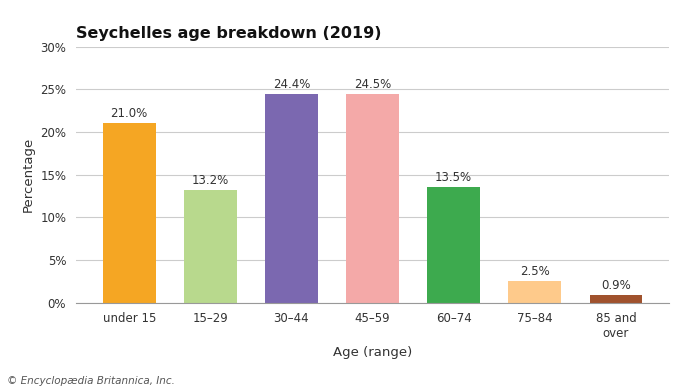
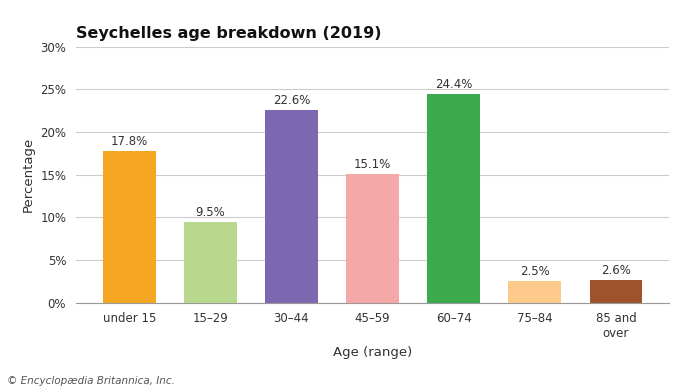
under 15: 21.0% -> 17.8%
15–29: 13.2% -> 9.5%
30–44: 24.4% -> 22.6%
45–59: 24.5% -> 15.1%
60–74: 13.5% -> 24.4%
85 and over: 0.9% -> 2.6%
